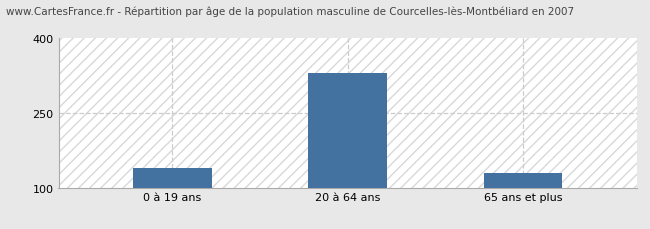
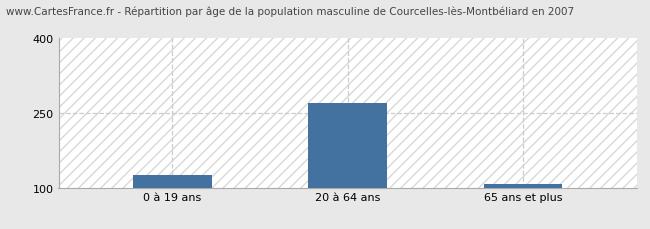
0 à 19 ans: 140 -> 125
20 à 64 ans: 330 -> 270
65 ans et plus: 130 -> 107
